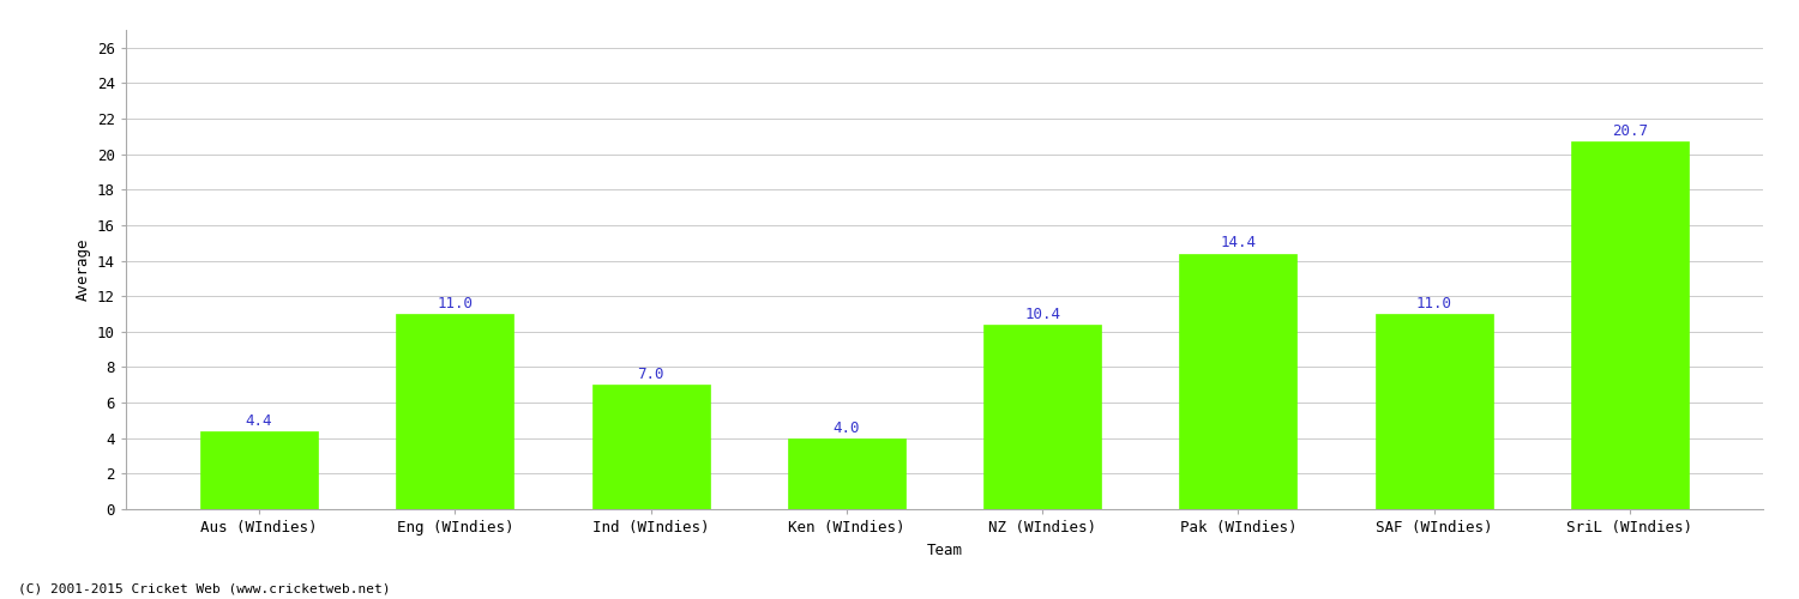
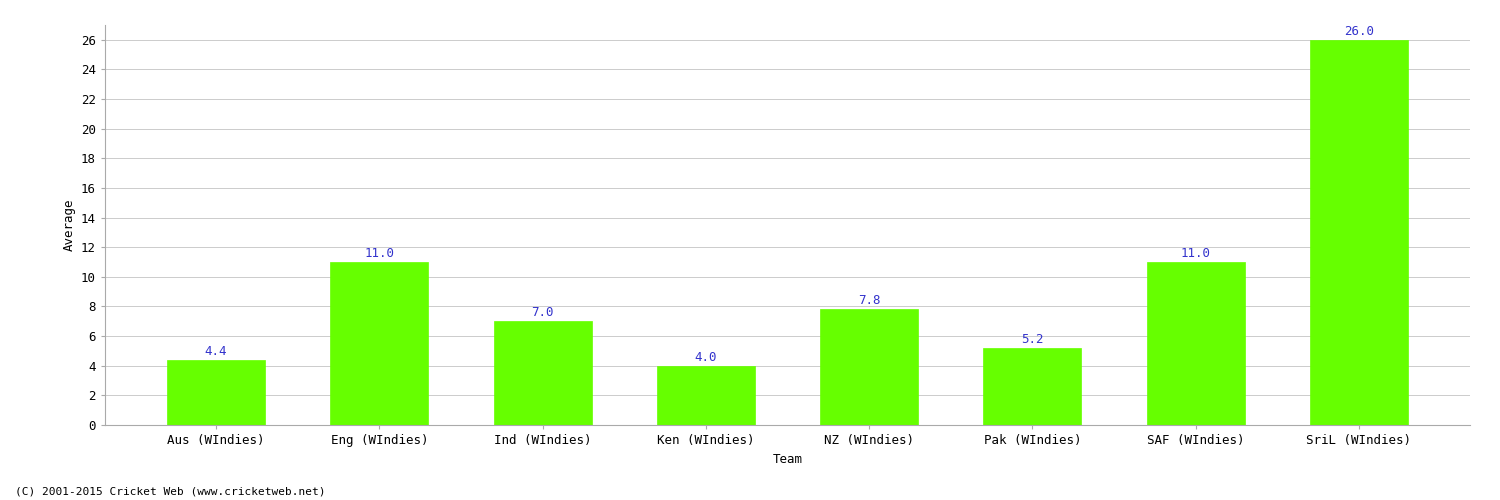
NZ (WIndies): 10.4 -> 7.8
Pak (WIndies): 14.4 -> 5.2
SriL (WIndies): 20.7 -> 26.0
